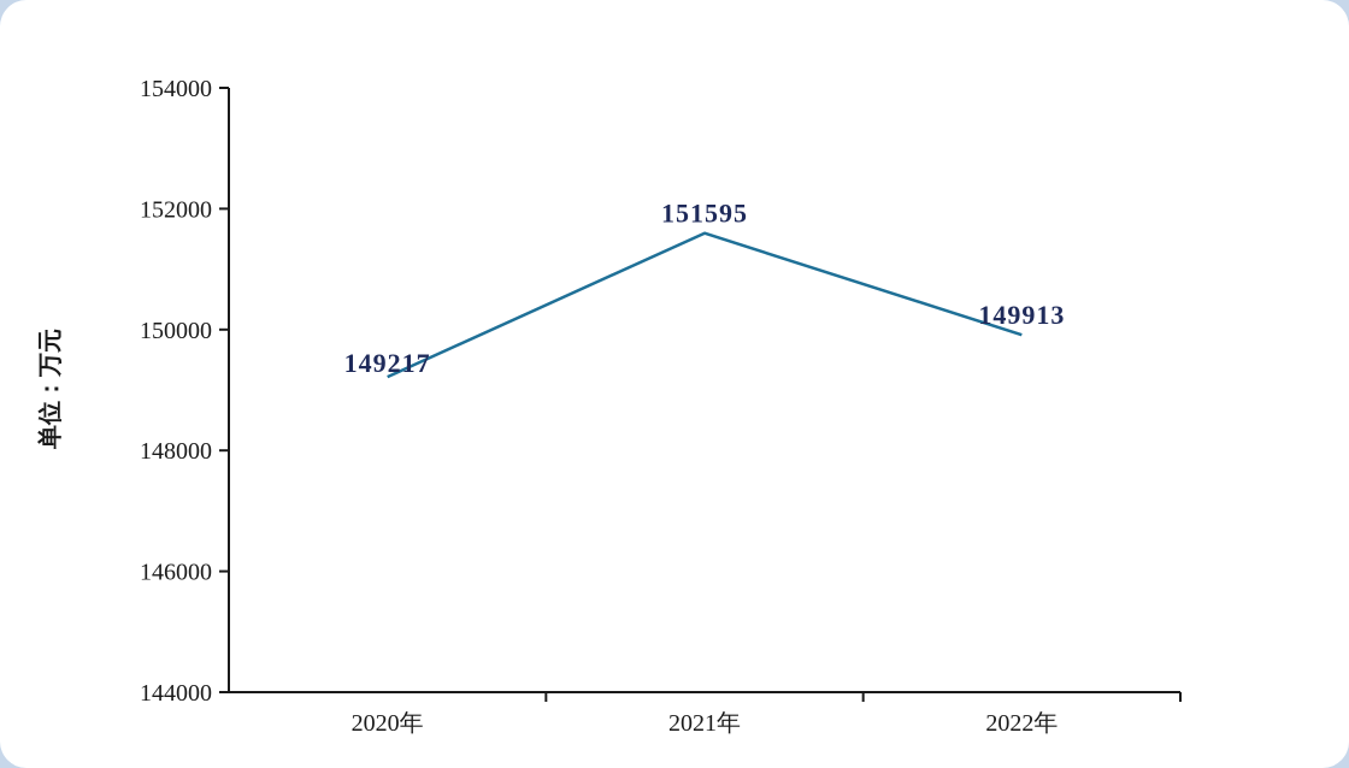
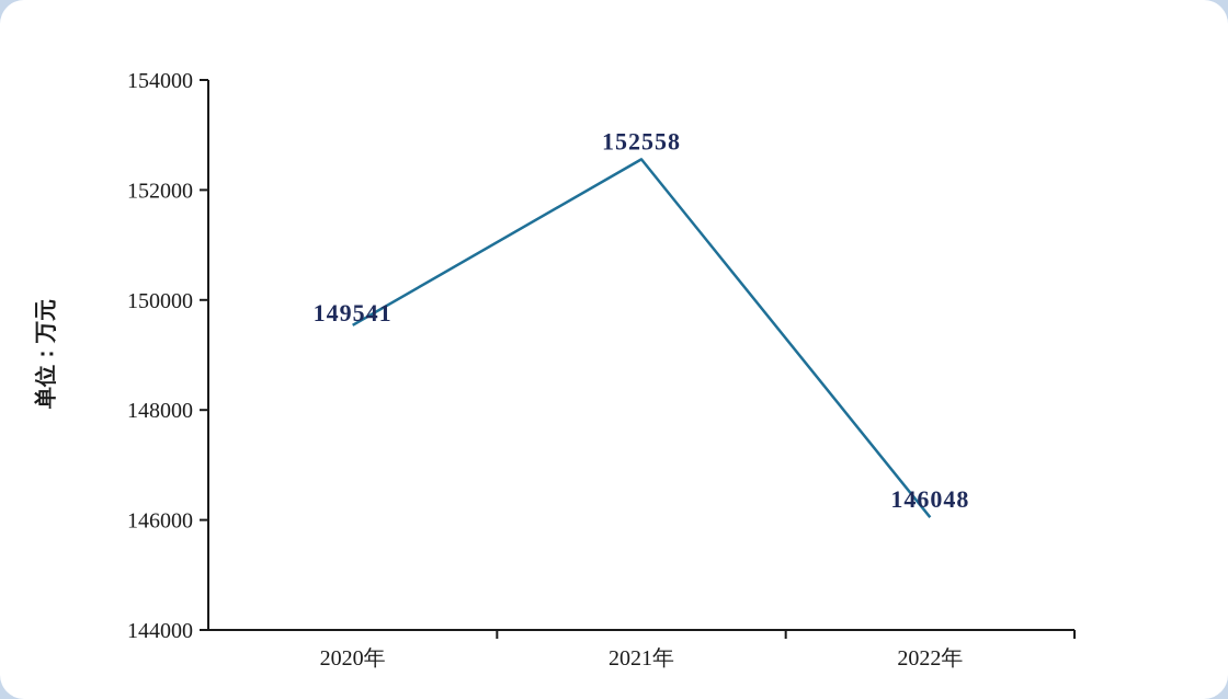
2020年: 149217 -> 149541
2021年: 151595 -> 152558
2022年: 149913 -> 146048
